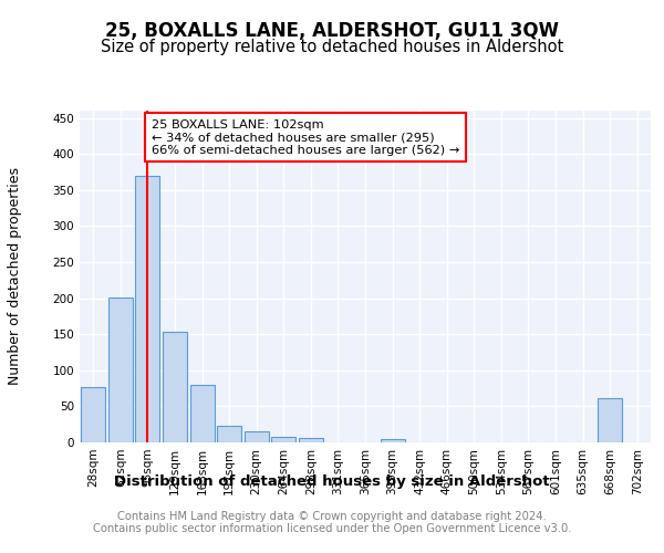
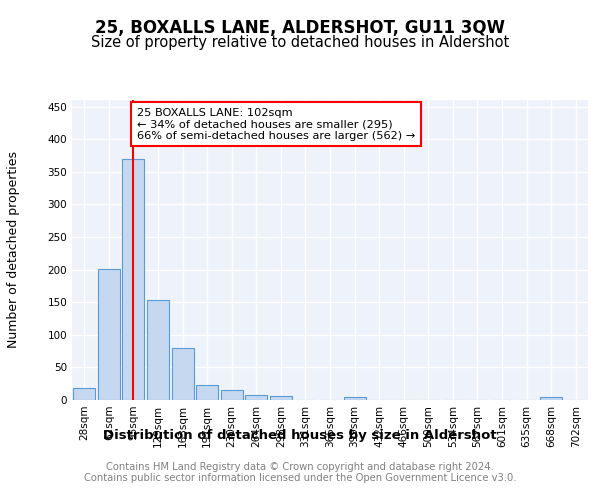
28sqm: 76 -> 18
668sqm: 62 -> 5
